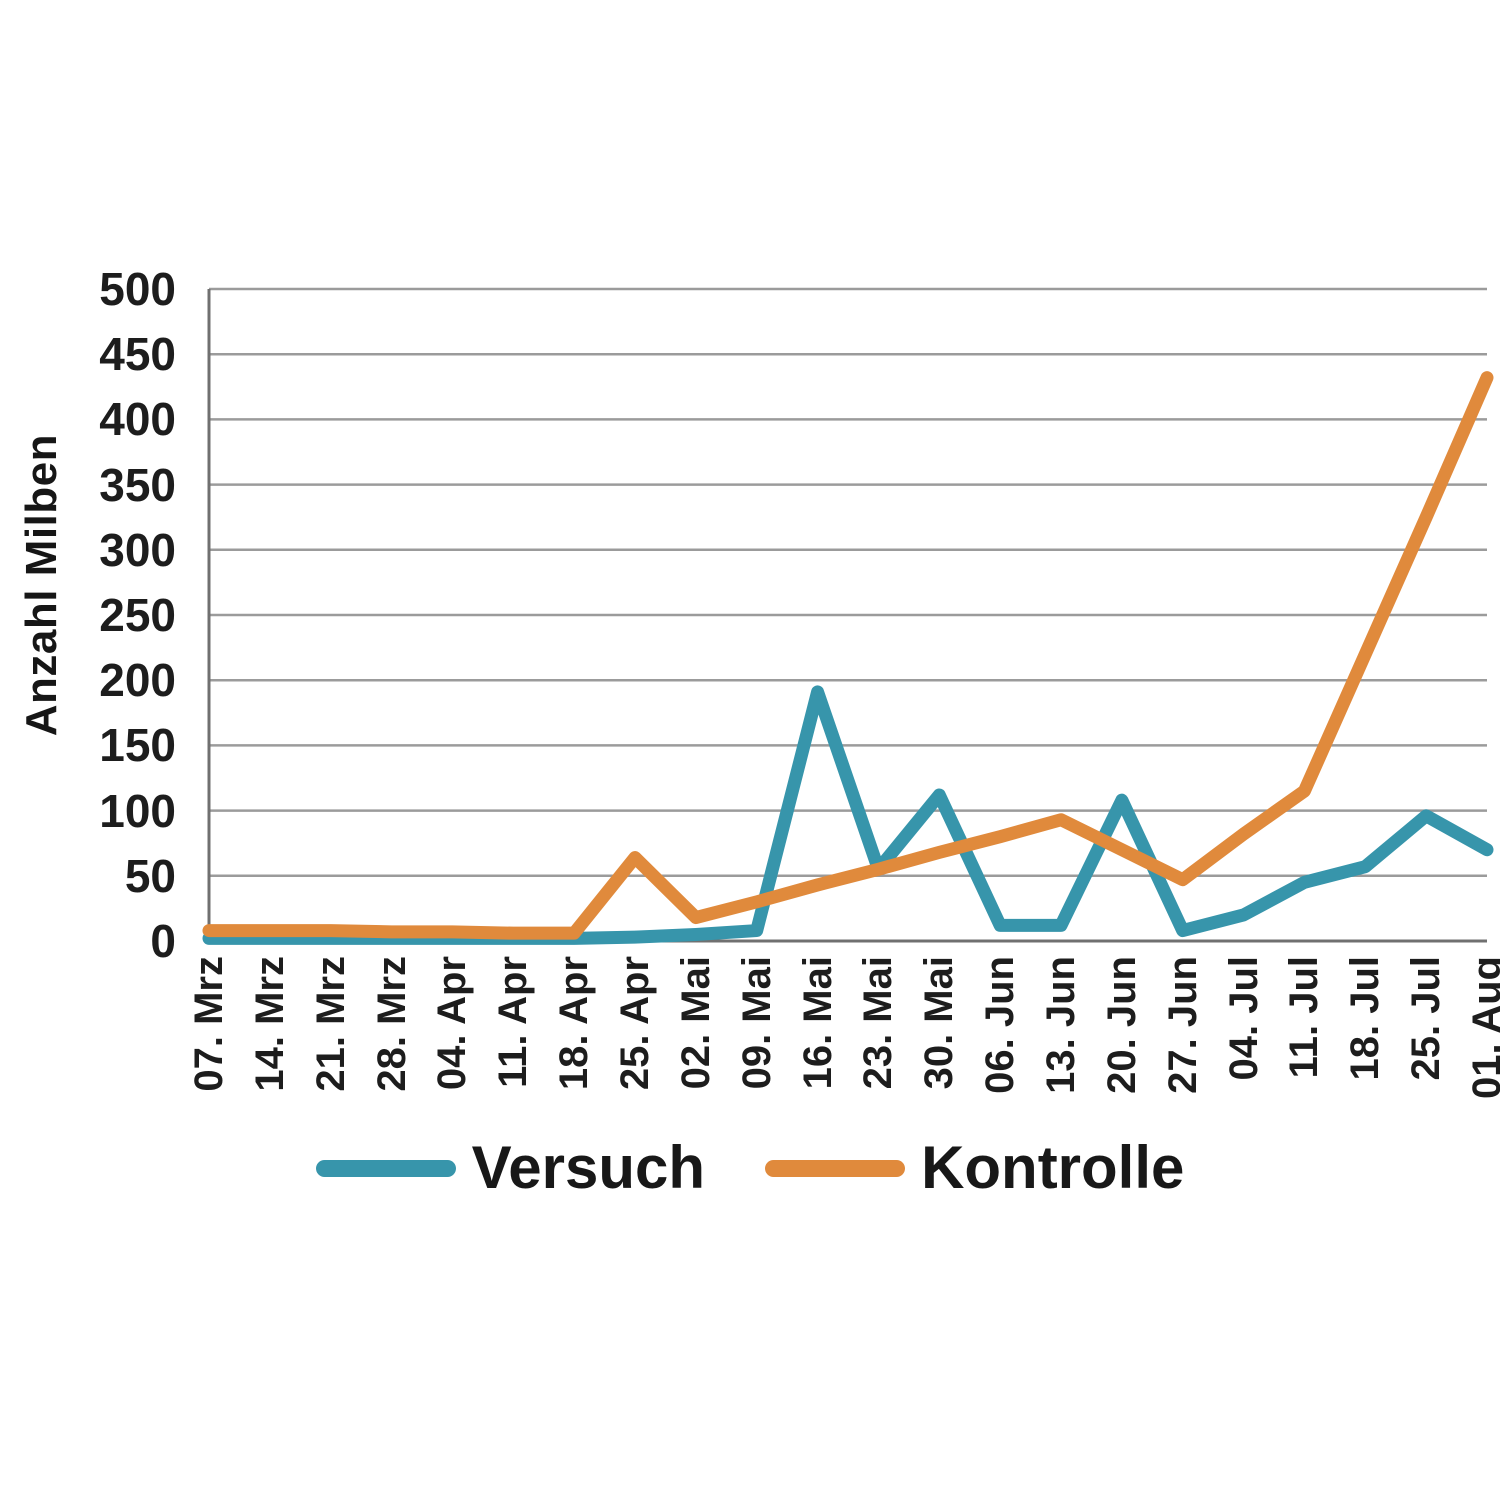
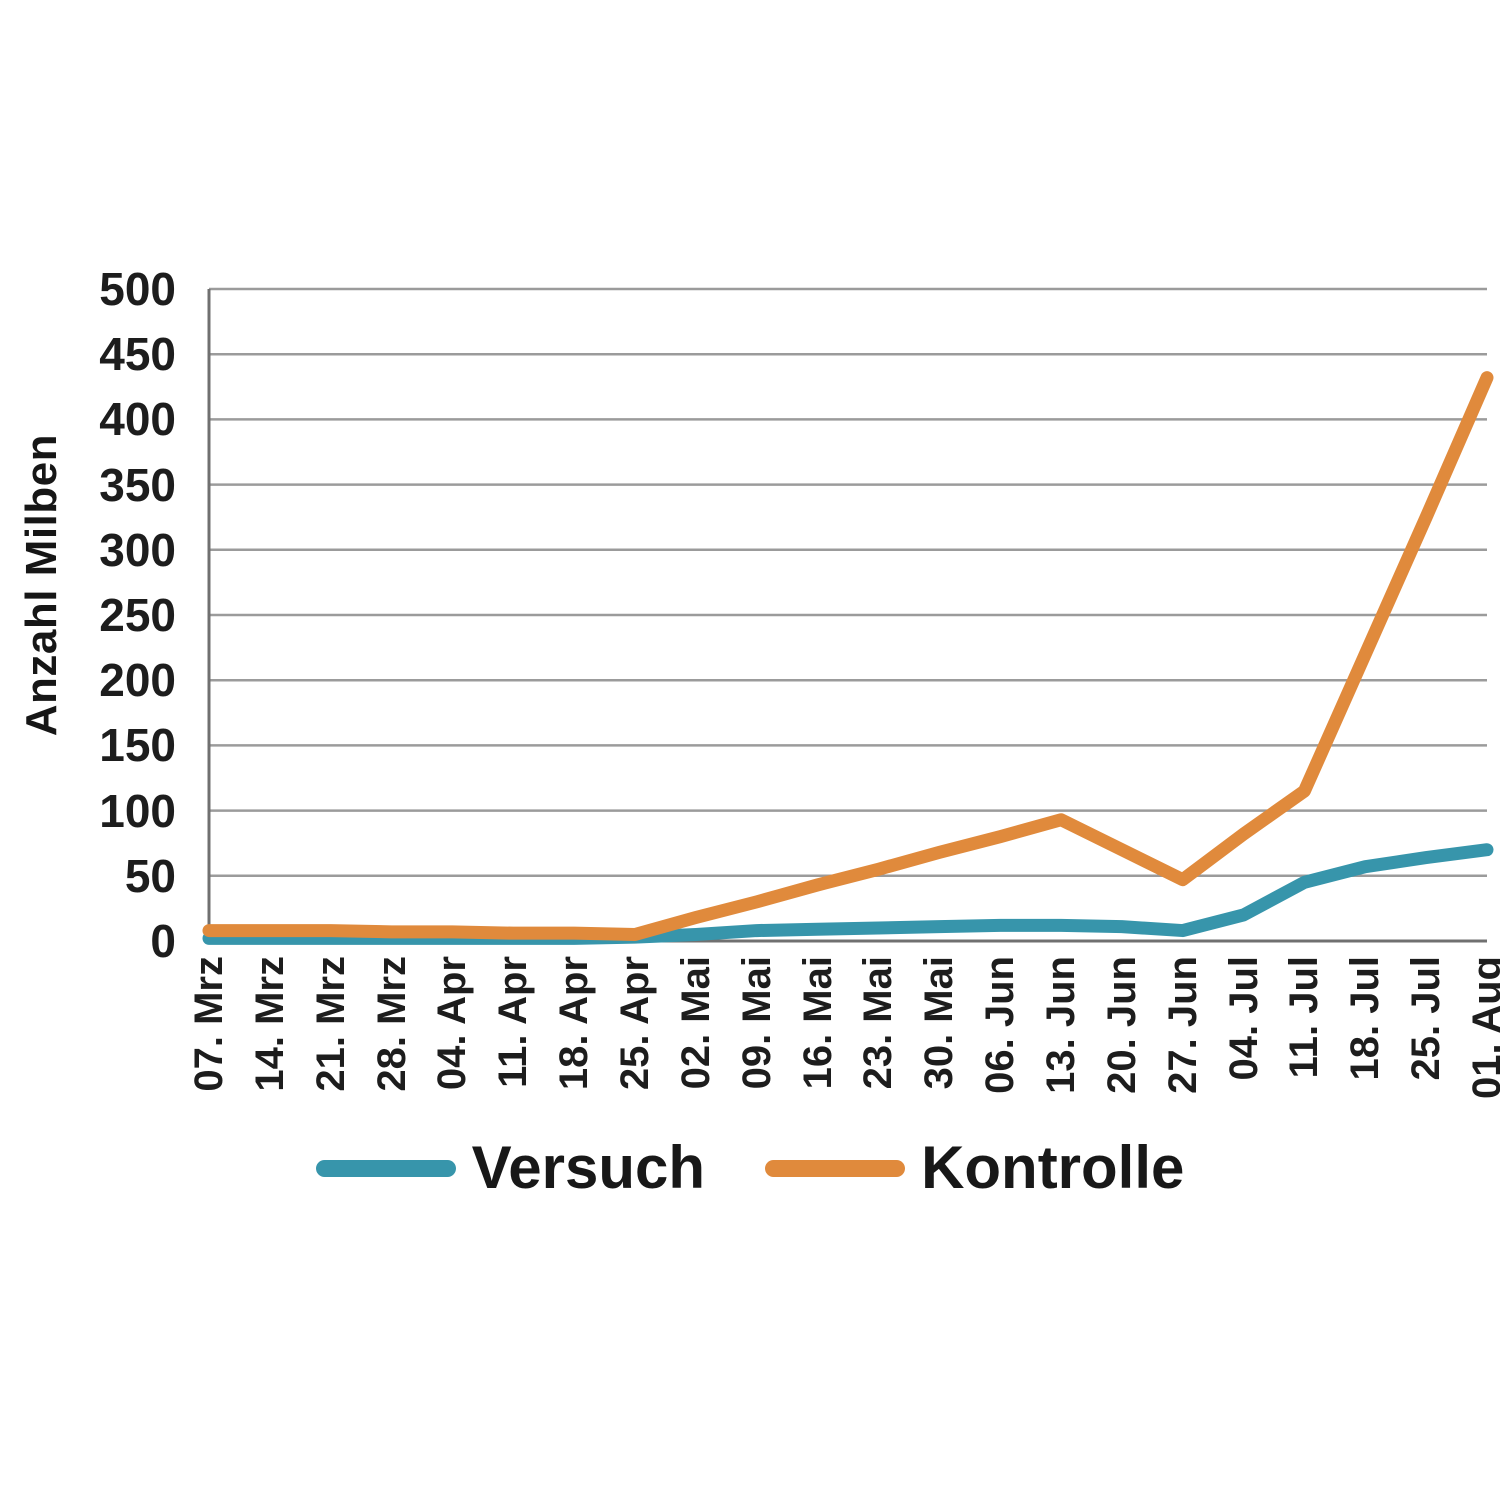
Kontrolle/25. Apr: 64 -> 5
Versuch/16. Mai: 191 -> 9
Versuch/23. Mai: 55 -> 10
Versuch/30. Mai: 112 -> 11
Versuch/20. Jun: 108 -> 11
Versuch/25. Jul: 96 -> 64
